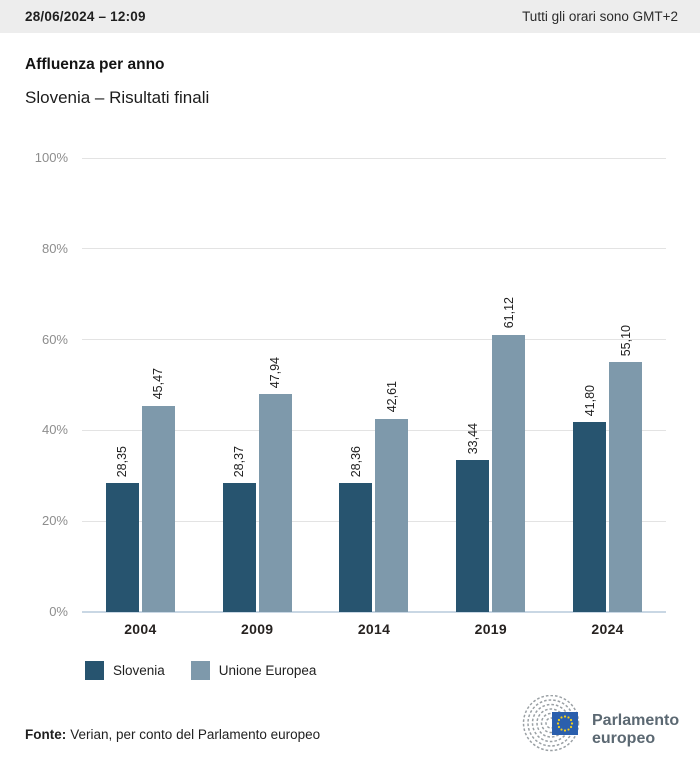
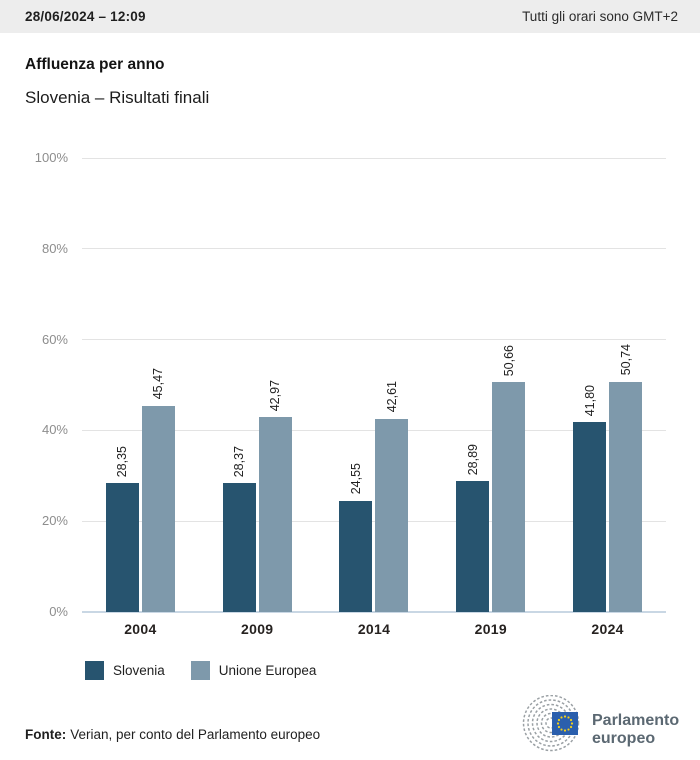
Unione Europea/2009: 47,94 -> 42,97
Slovenia/2014: 28,36 -> 24,55
Slovenia/2019: 33,44 -> 28,89
Unione Europea/2019: 61,12 -> 50,66
Unione Europea/2024: 55,10 -> 50,74
